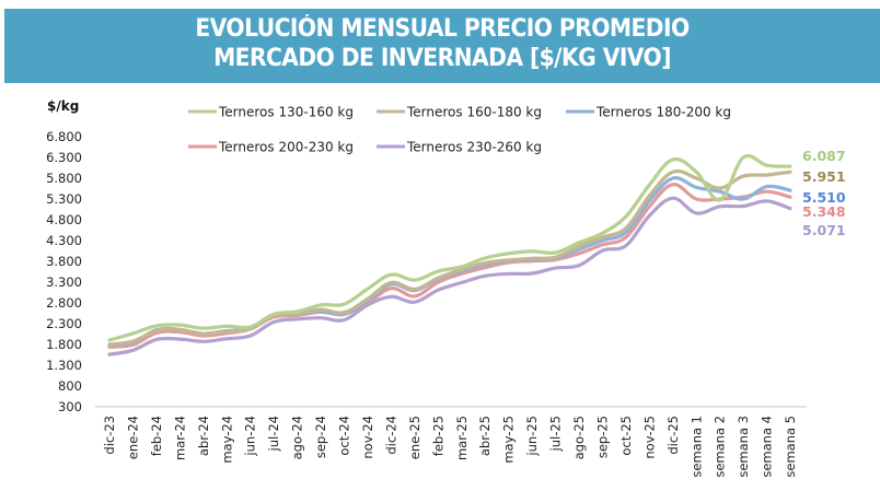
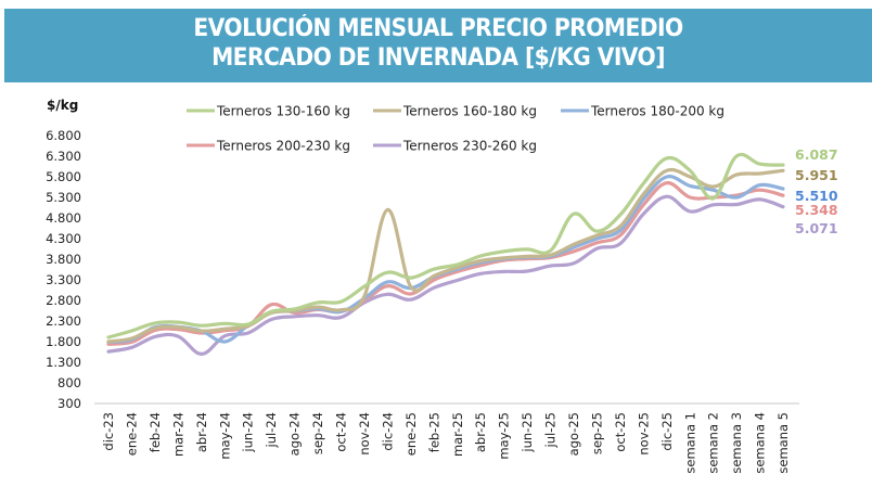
Terneros 230-260 kg/abr-24: 1900 -> 1500
Terneros 180-200 kg/may-24: 2100 -> 1800
Terneros 200-230 kg/jul-24: 2500 -> 2700
Terneros 160-180 kg/dic-24: 3300 -> 5000
Terneros 130-160 kg/ago-25: 4200 -> 4900
